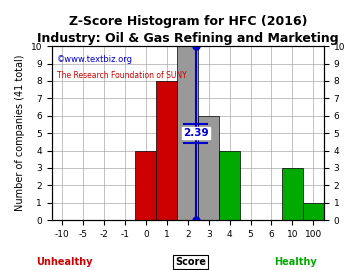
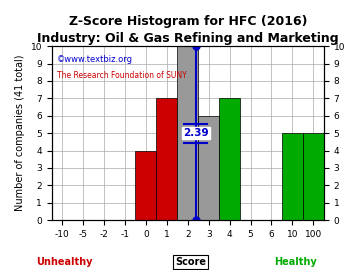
1: 8 -> 7
4: 4 -> 7
10: 3 -> 5
100: 1 -> 5
